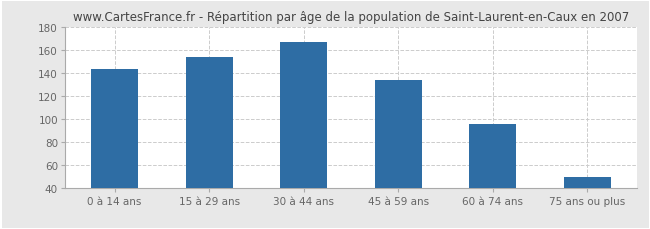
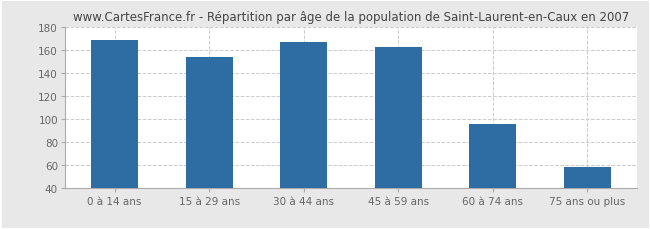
0 à 14 ans: 143 -> 168
45 à 59 ans: 134 -> 162
75 ans ou plus: 49 -> 58
